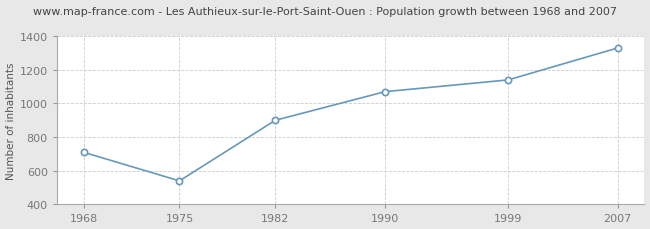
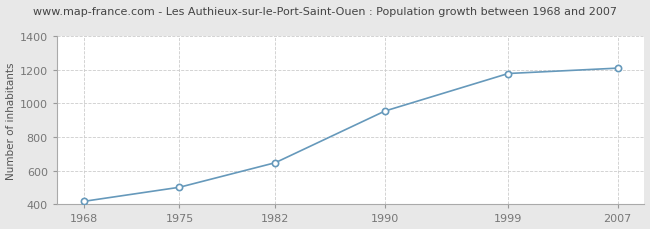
1968: 710 -> 420
1975: 540 -> 500
1982: 900 -> 650
1990: 1070 -> 960
1999: 1140 -> 1180
2007: 1330 -> 1210
